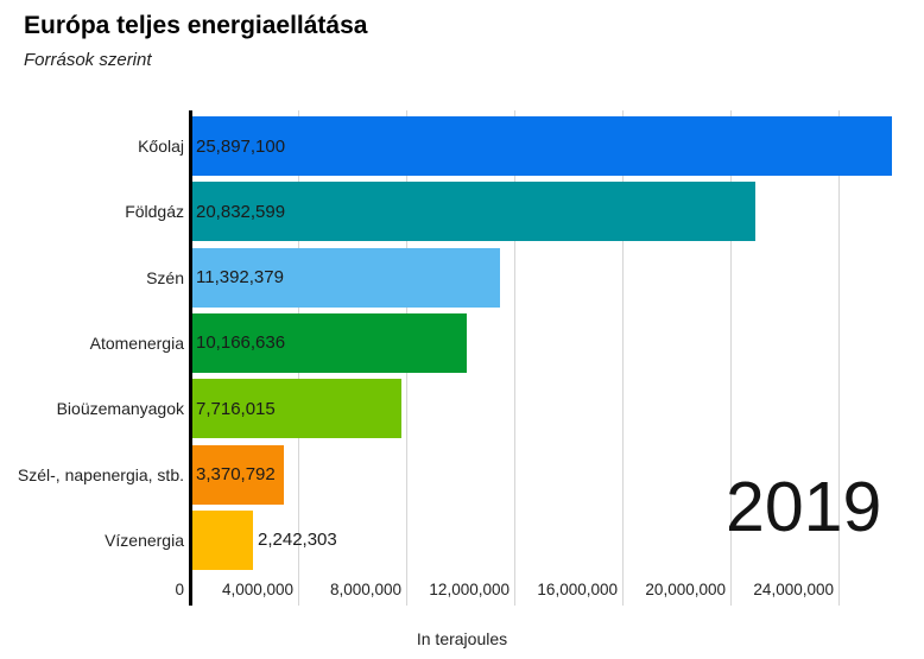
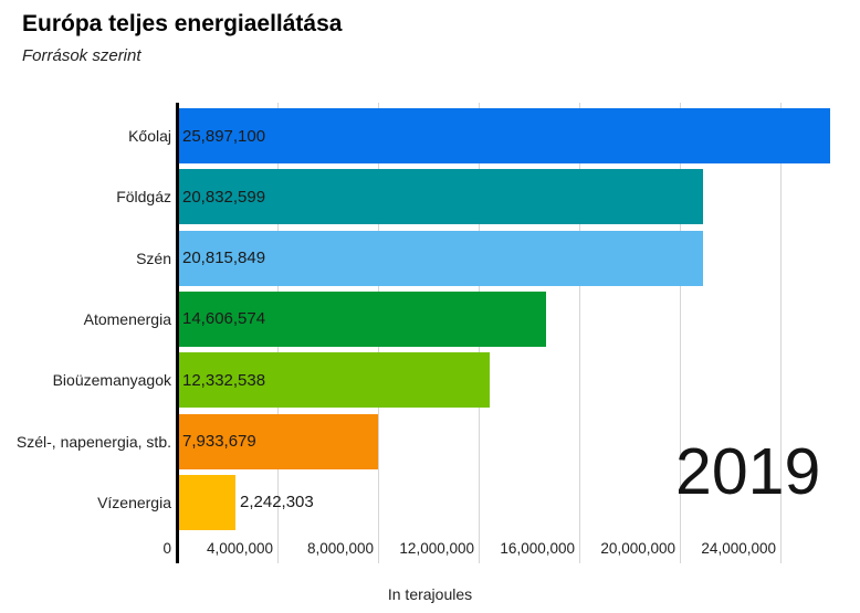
Szén: 11,392,379 -> 20,815,849
Atomenergia: 10,166,636 -> 14,606,574
Bioüzemanyagok: 7,716,015 -> 12,332,538
Szél-, napenergia, stb.: 3,370,792 -> 7,933,679
